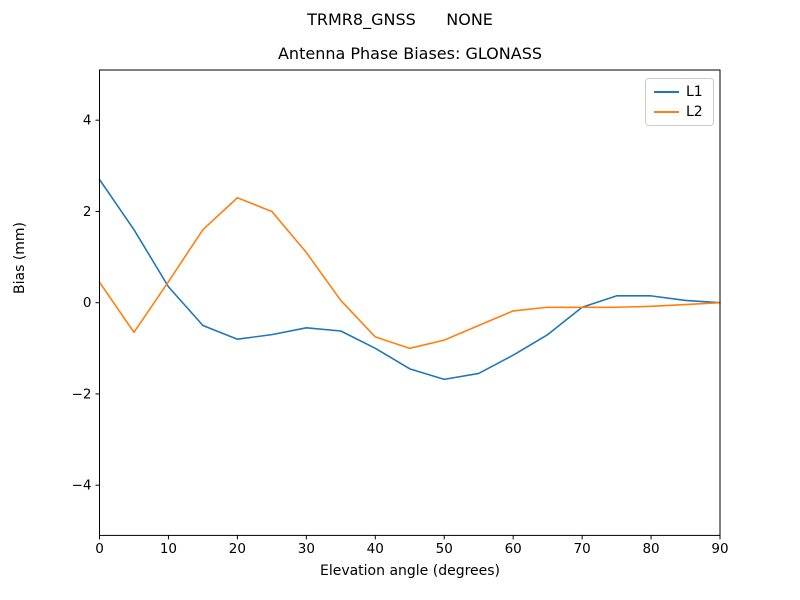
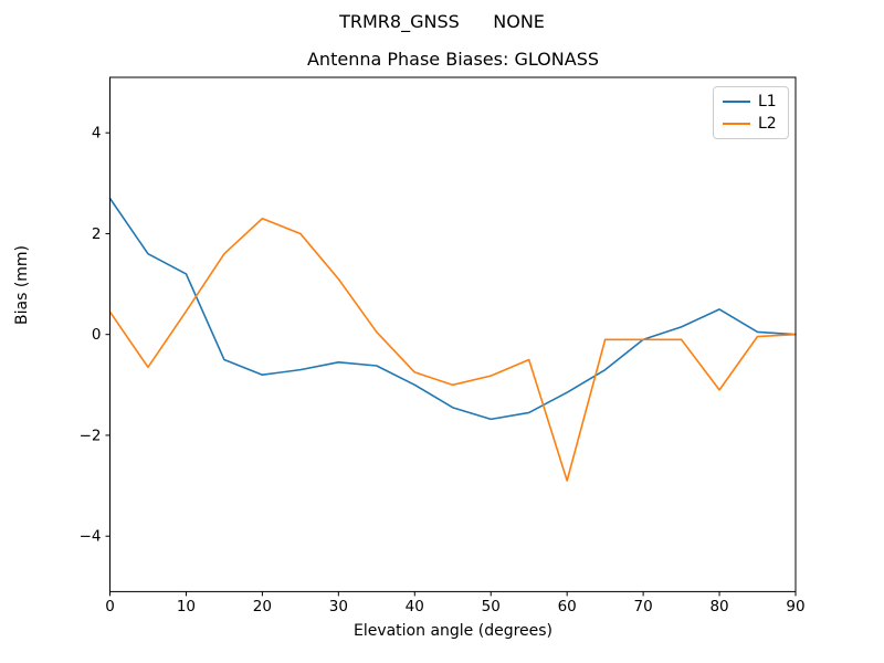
L1/10: 0.3 -> 1.2
L2/60: -0.2 -> -2.9
L1/80: 0.1 -> 0.5
L2/80: -0.1 -> -1.1
